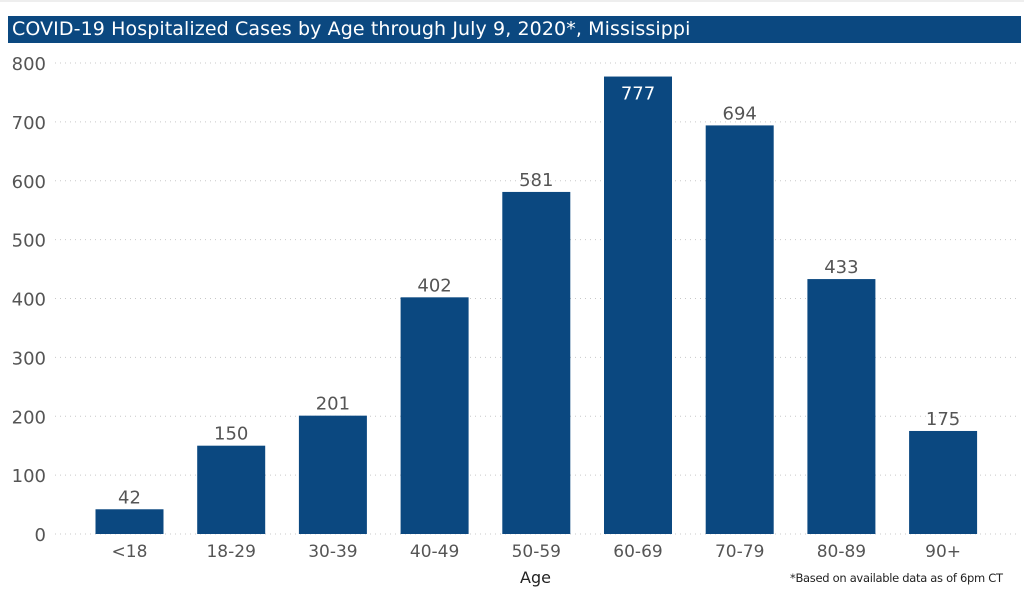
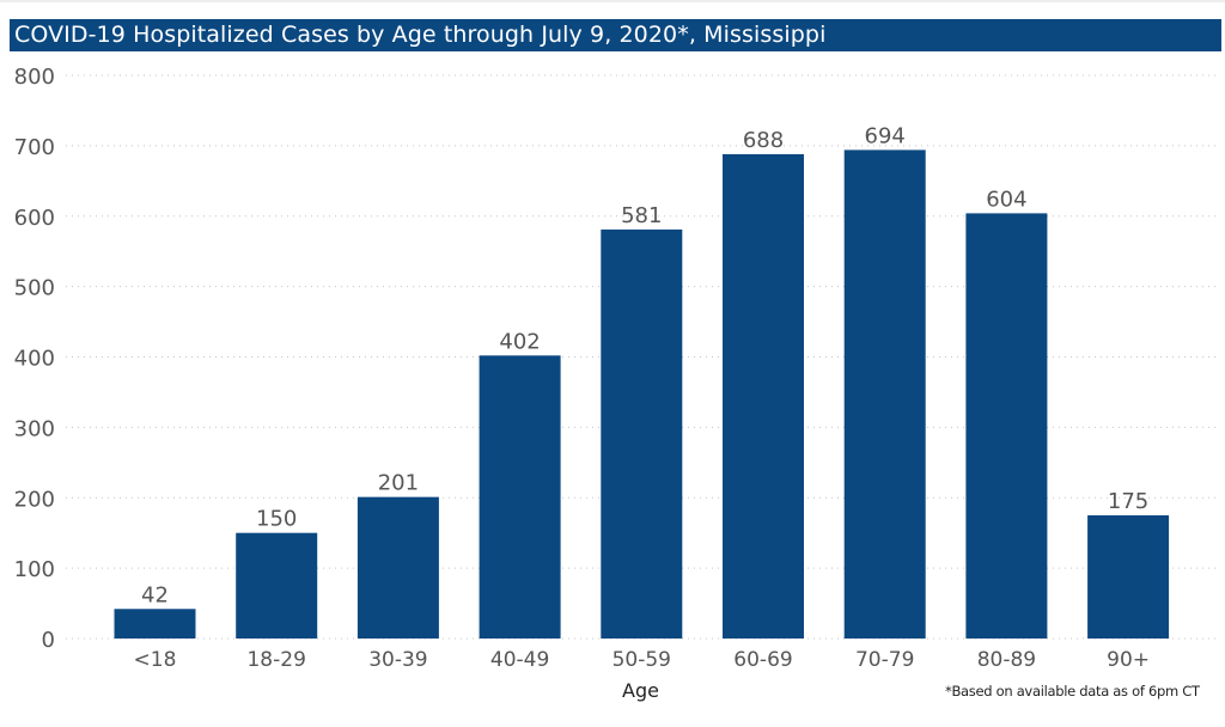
60-69: 777 -> 688
80-89: 433 -> 604
